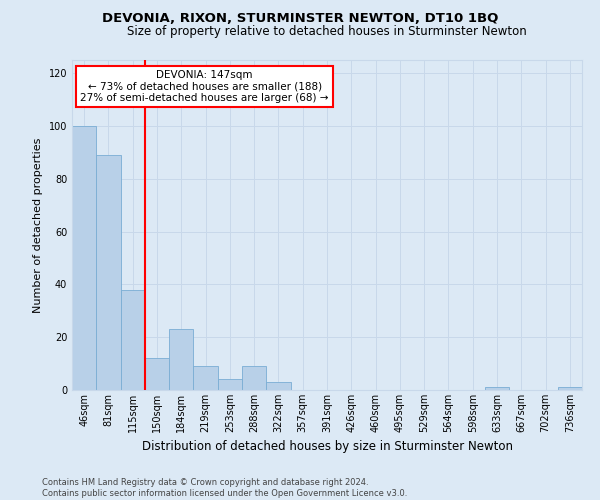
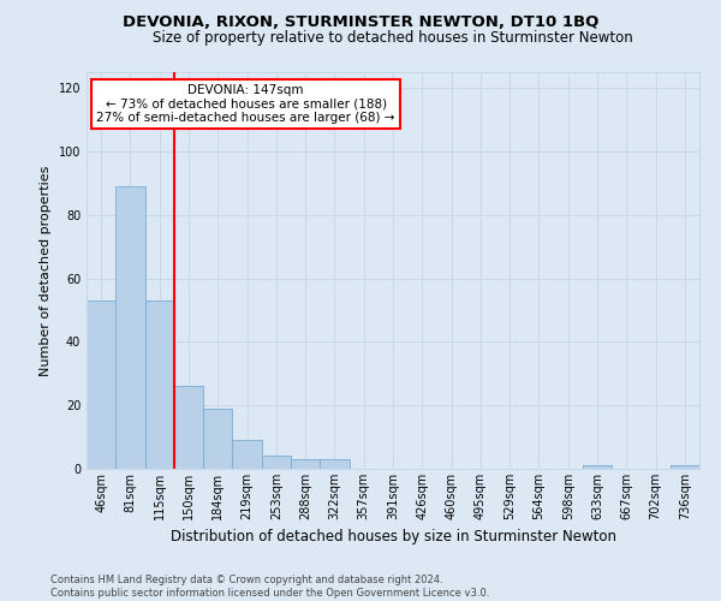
46sqm: 100 -> 53
115sqm: 38 -> 53
150sqm: 12 -> 26
184sqm: 23 -> 19
288sqm: 9 -> 3
